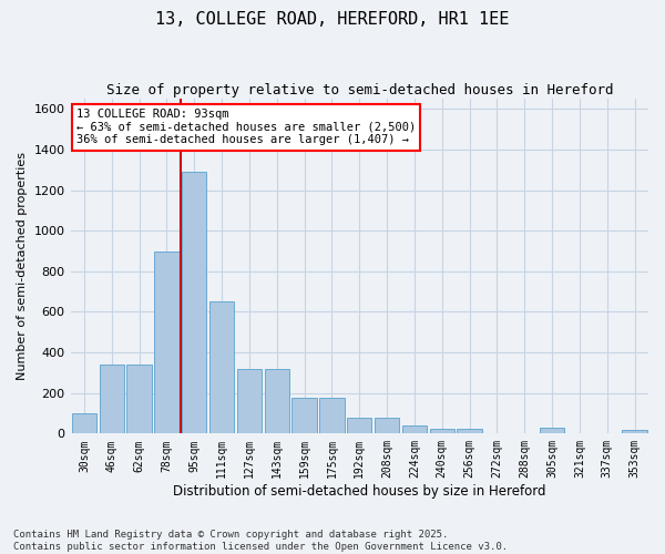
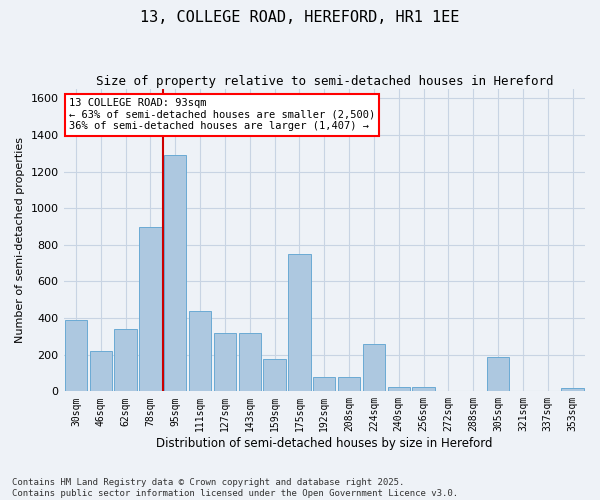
30sqm: 100 -> 390
46sqm: 340 -> 220
111sqm: 650 -> 440
175sqm: 180 -> 750
224sqm: 40 -> 260
305sqm: 30 -> 190
